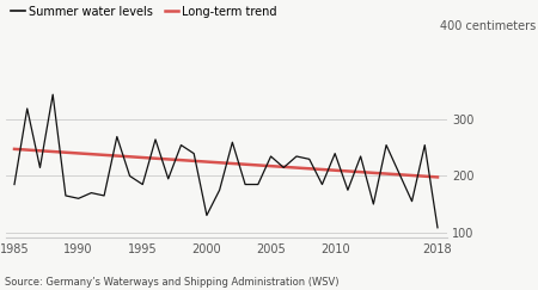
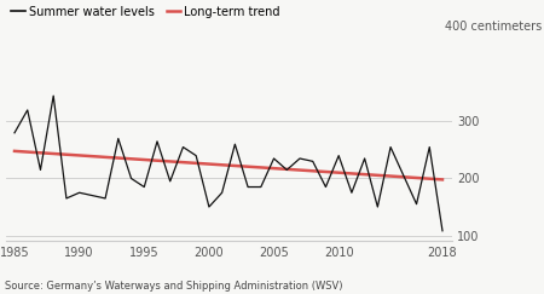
1985: 185 -> 280
1990: 160 -> 175
2000: 130 -> 150
